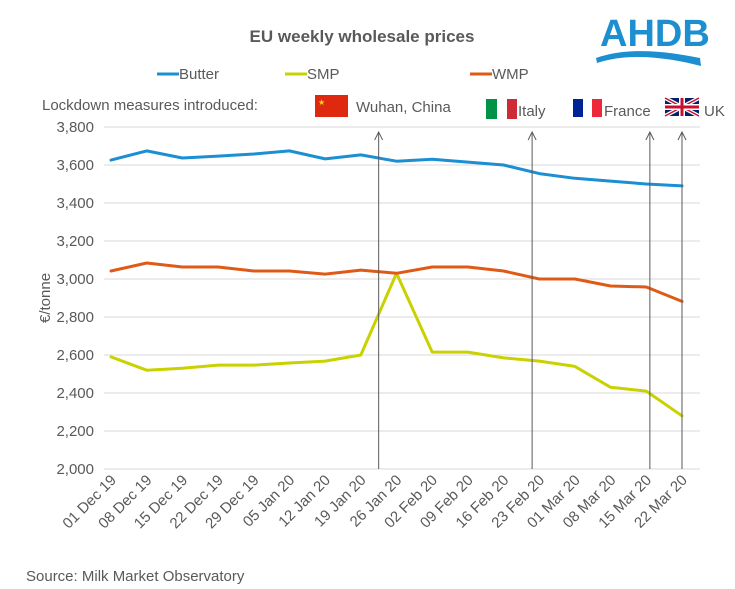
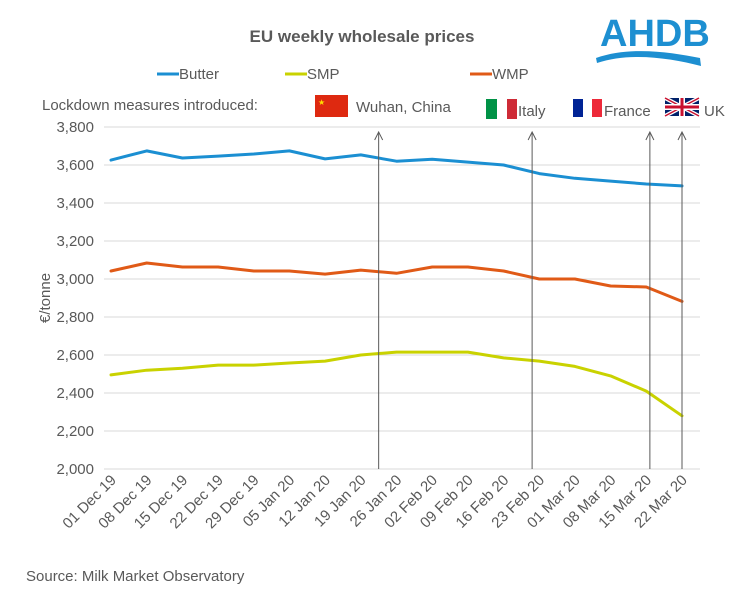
SMP/01 Dec 19: 2590 -> 2500
SMP/26 Jan 20: 3030 -> 2620
SMP/08 Mar 20: 2430 -> 2490
